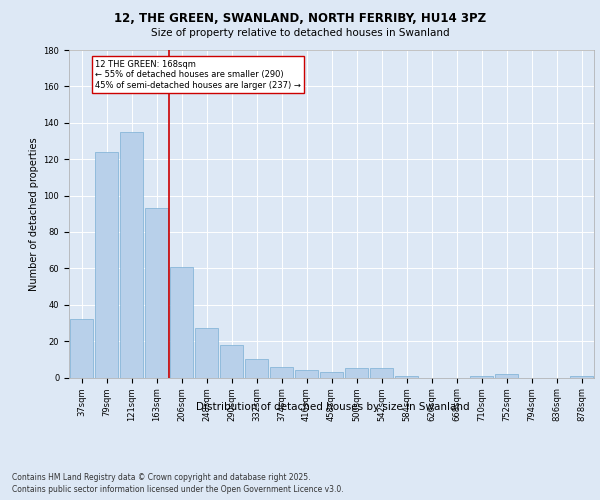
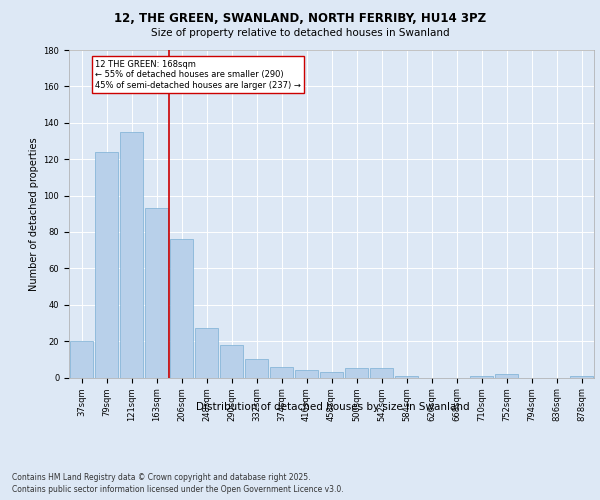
37sqm: 32 -> 20
206sqm: 61 -> 76
